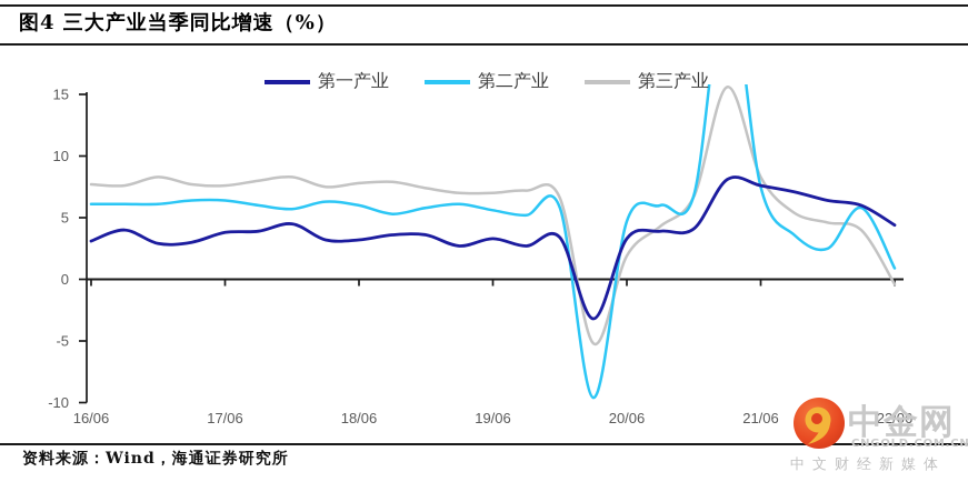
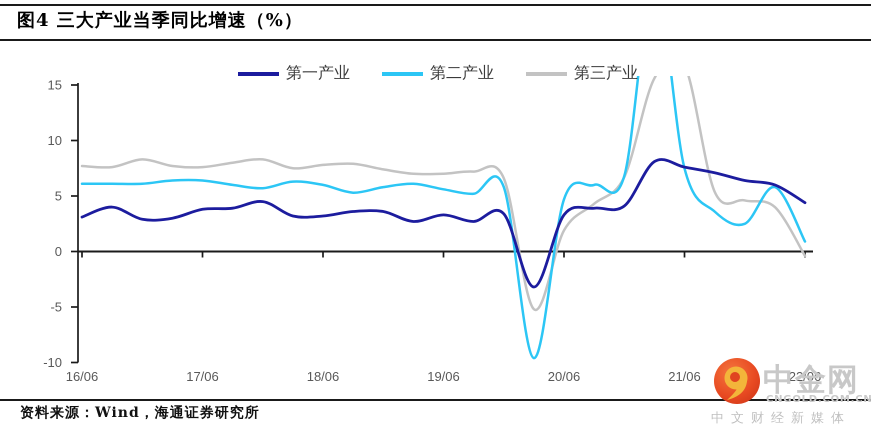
第三产业/21/06: 8.3 -> 16.8
